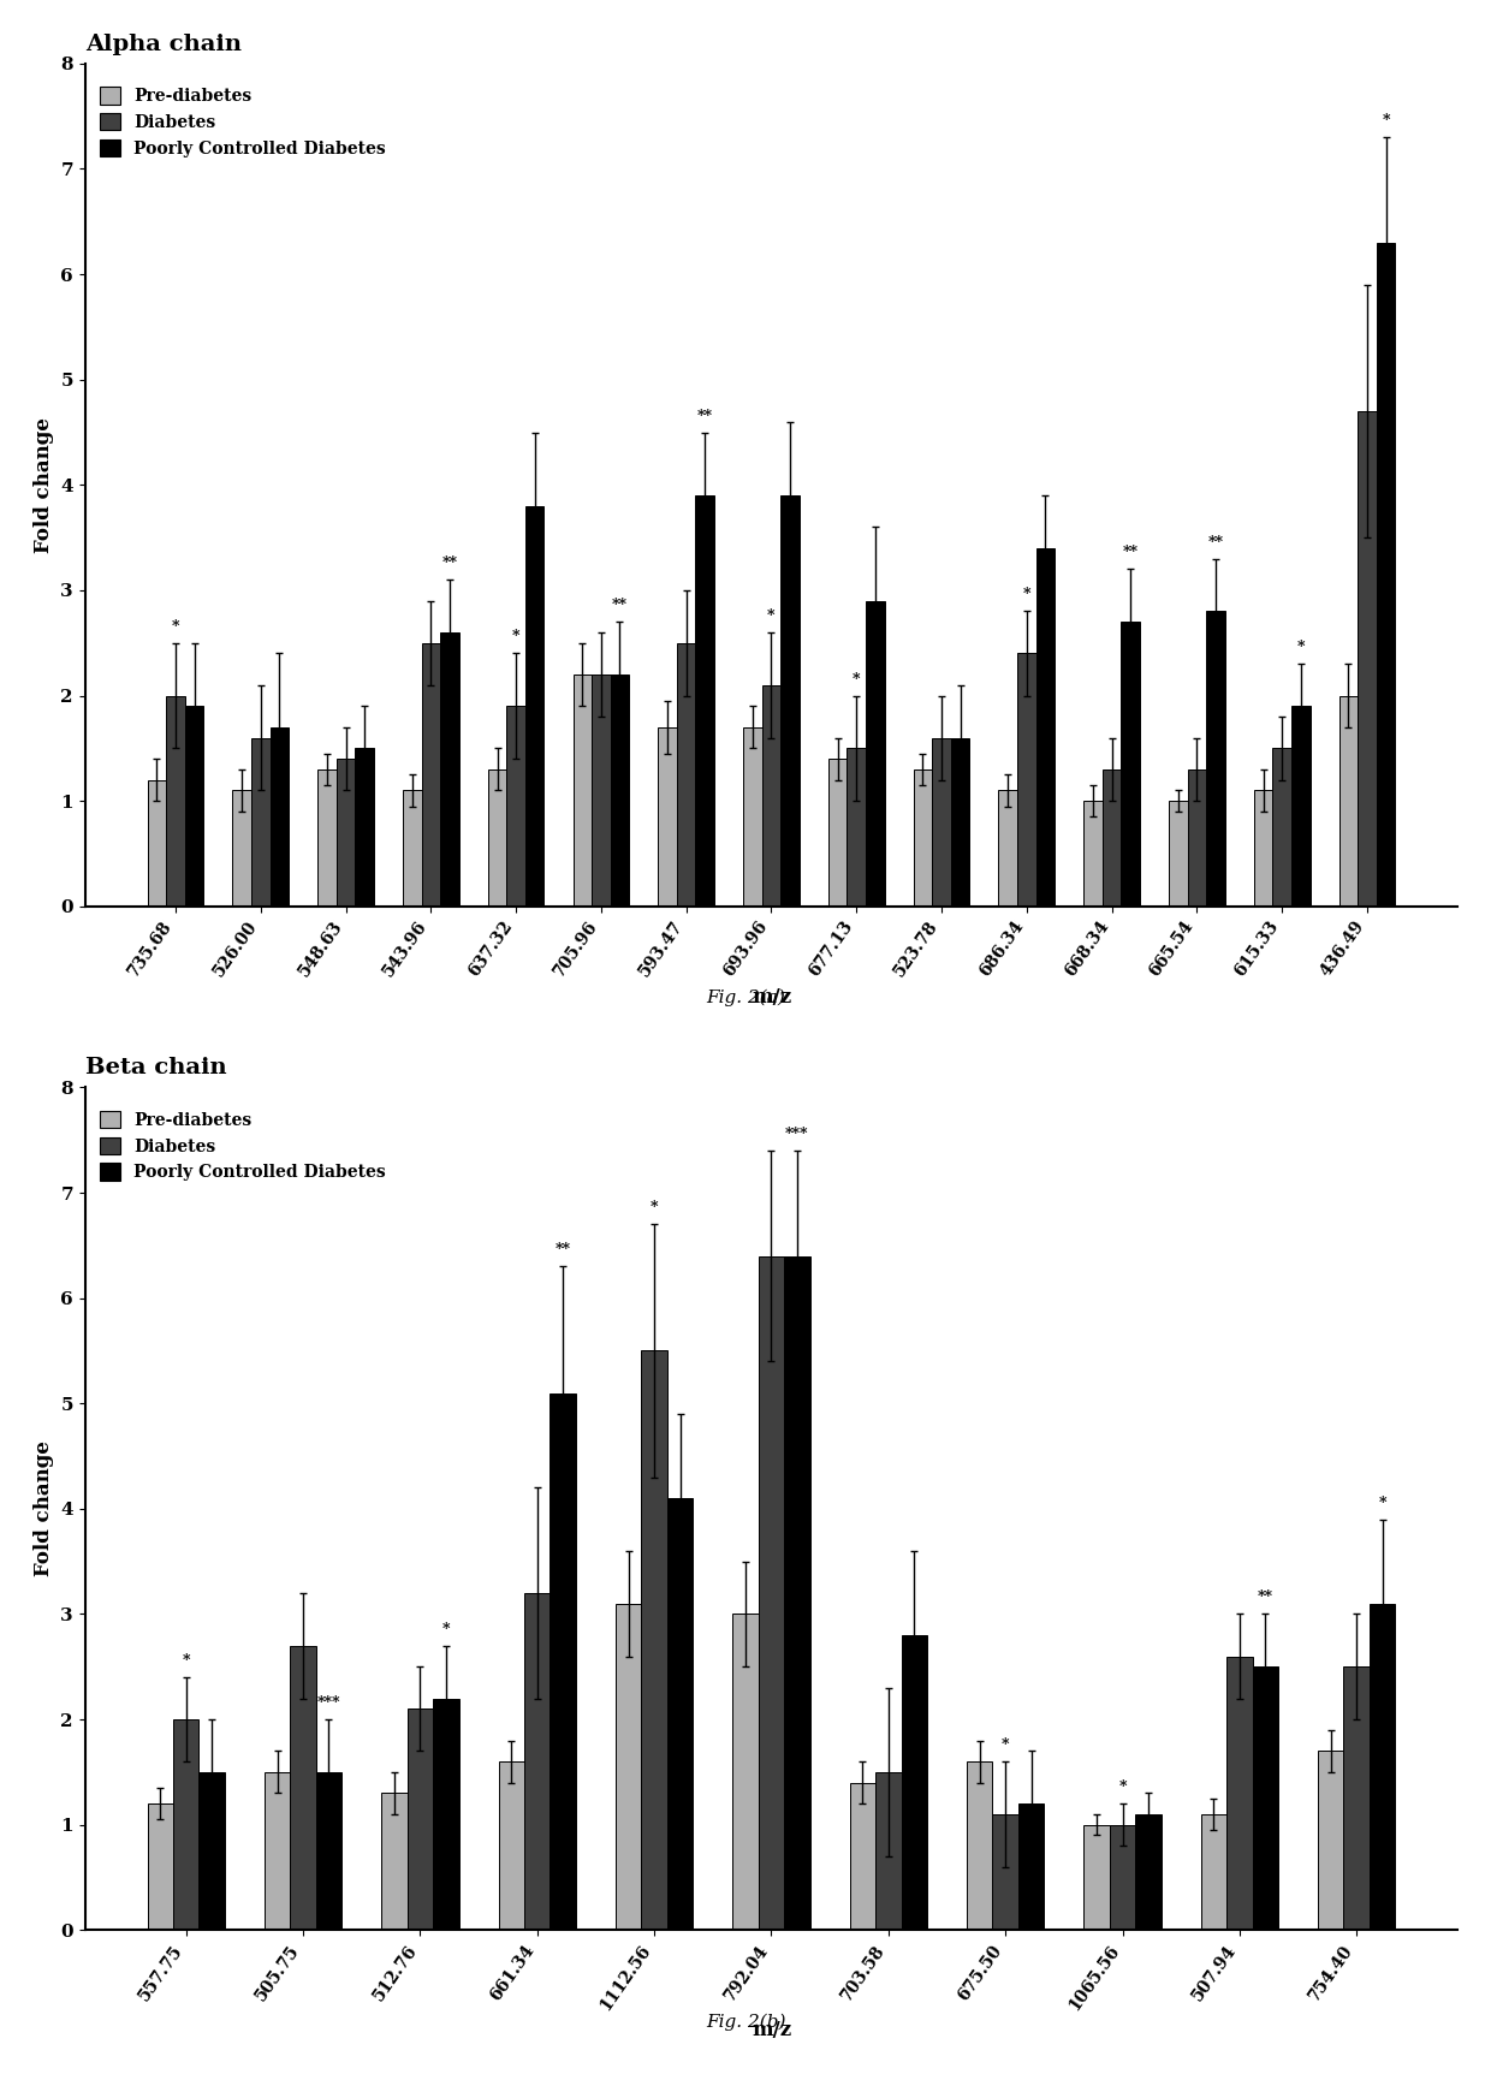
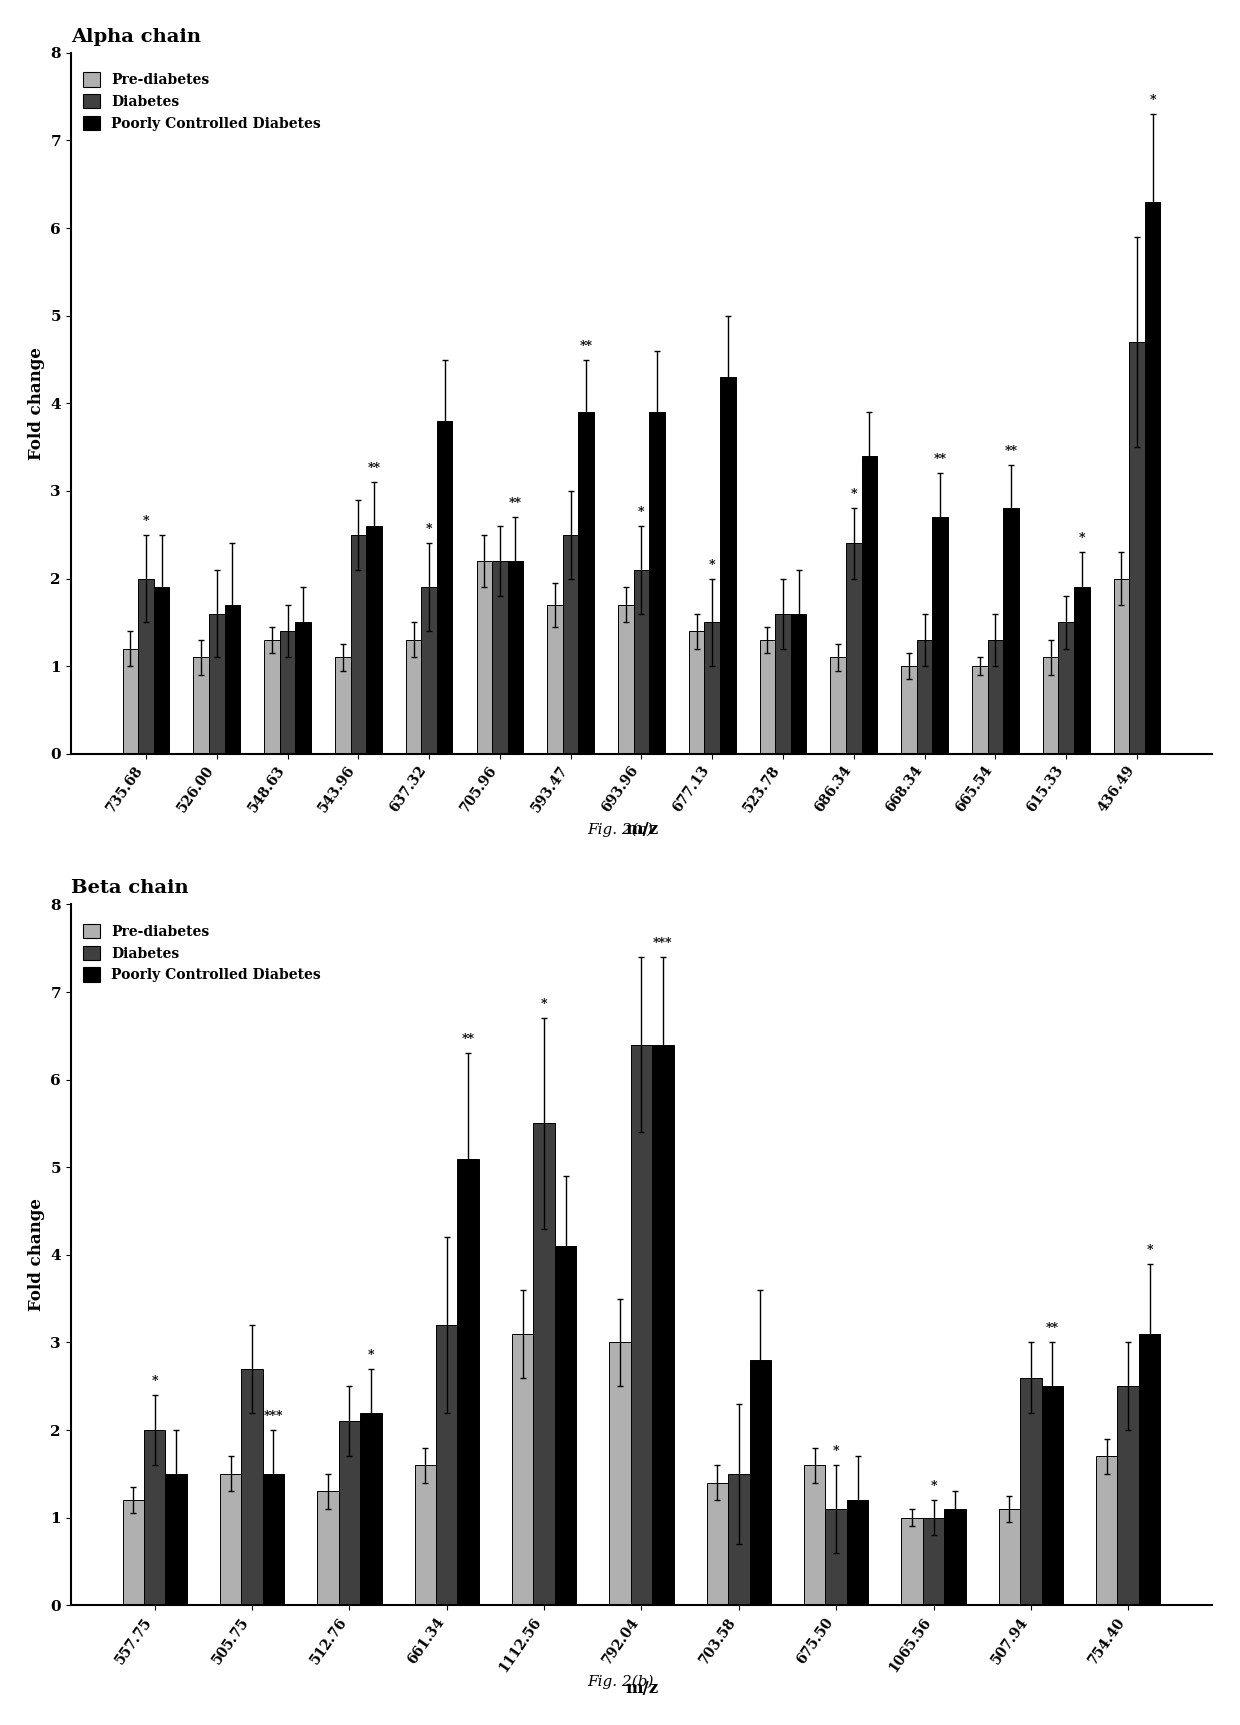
Alpha chain/Poorly Controlled Diabetes/677.13: 2.9 -> 4.3
